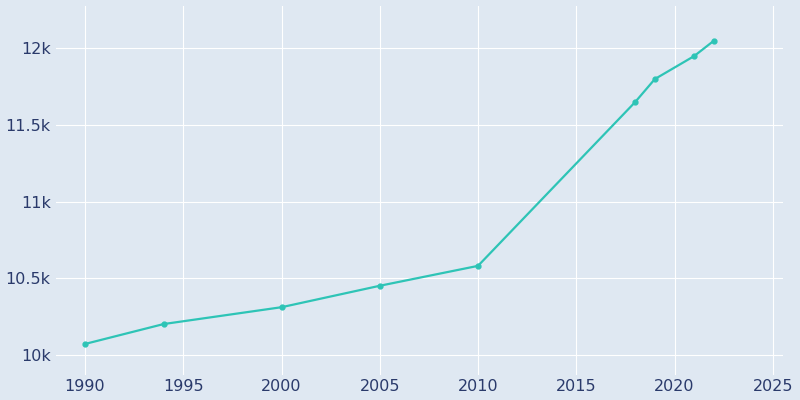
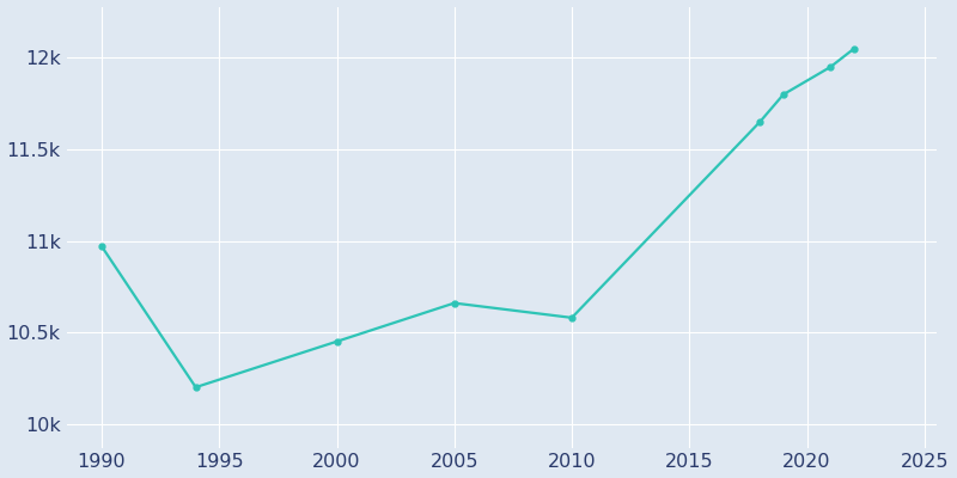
1990: 10.07k -> 10.97k
2000: 10.31k -> 10.45k
2005: 10.45k -> 10.66k
